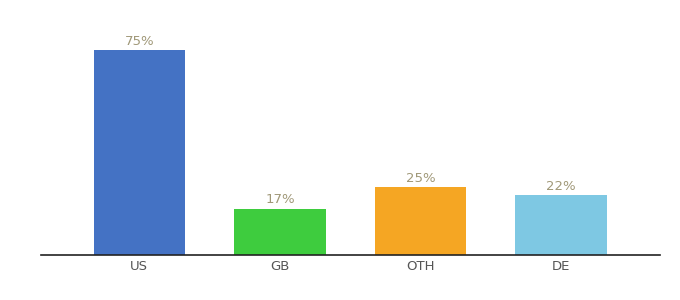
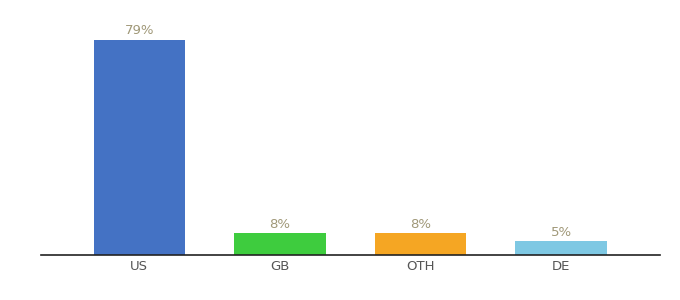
US: 75% -> 79%
GB: 17% -> 8%
OTH: 25% -> 8%
DE: 22% -> 5%
